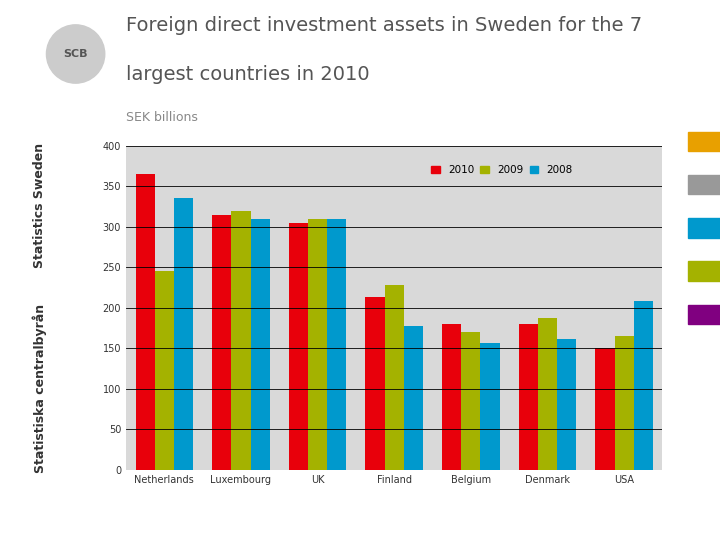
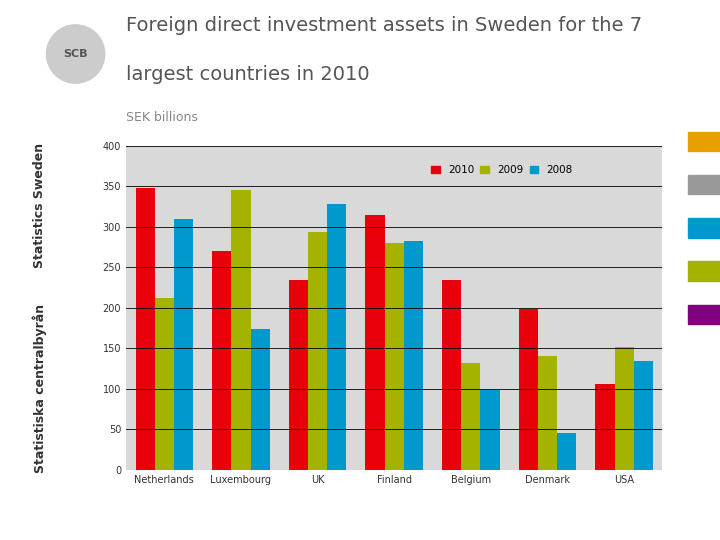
2010/Netherlands: 365 -> 348
2009/Netherlands: 245 -> 212
2008/Netherlands: 335 -> 310
2010/Luxembourg: 315 -> 270
2009/Luxembourg: 320 -> 346
2008/Luxembourg: 310 -> 174
2010/UK: 305 -> 234
2009/UK: 310 -> 294
2008/UK: 310 -> 328
2010/Finland: 213 -> 314
2009/Finland: 228 -> 280
2008/Finland: 178 -> 282
2010/Belgium: 180 -> 234
2009/Belgium: 170 -> 132
2008/Belgium: 157 -> 98
2010/Denmark: 180 -> 198
2009/Denmark: 188 -> 140
2008/Denmark: 162 -> 46
2010/USA: 150 -> 106
2009/USA: 165 -> 152
2008/USA: 208 -> 134
